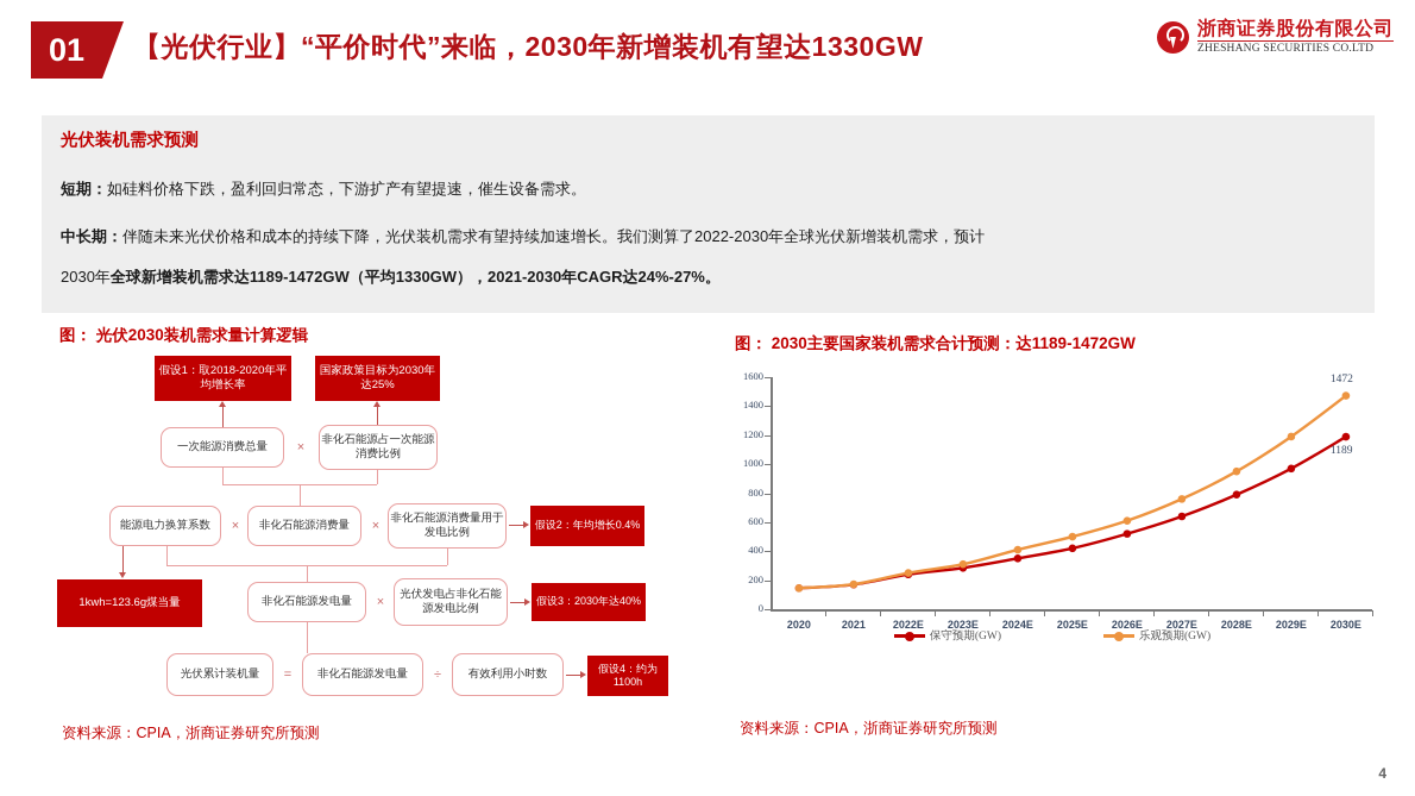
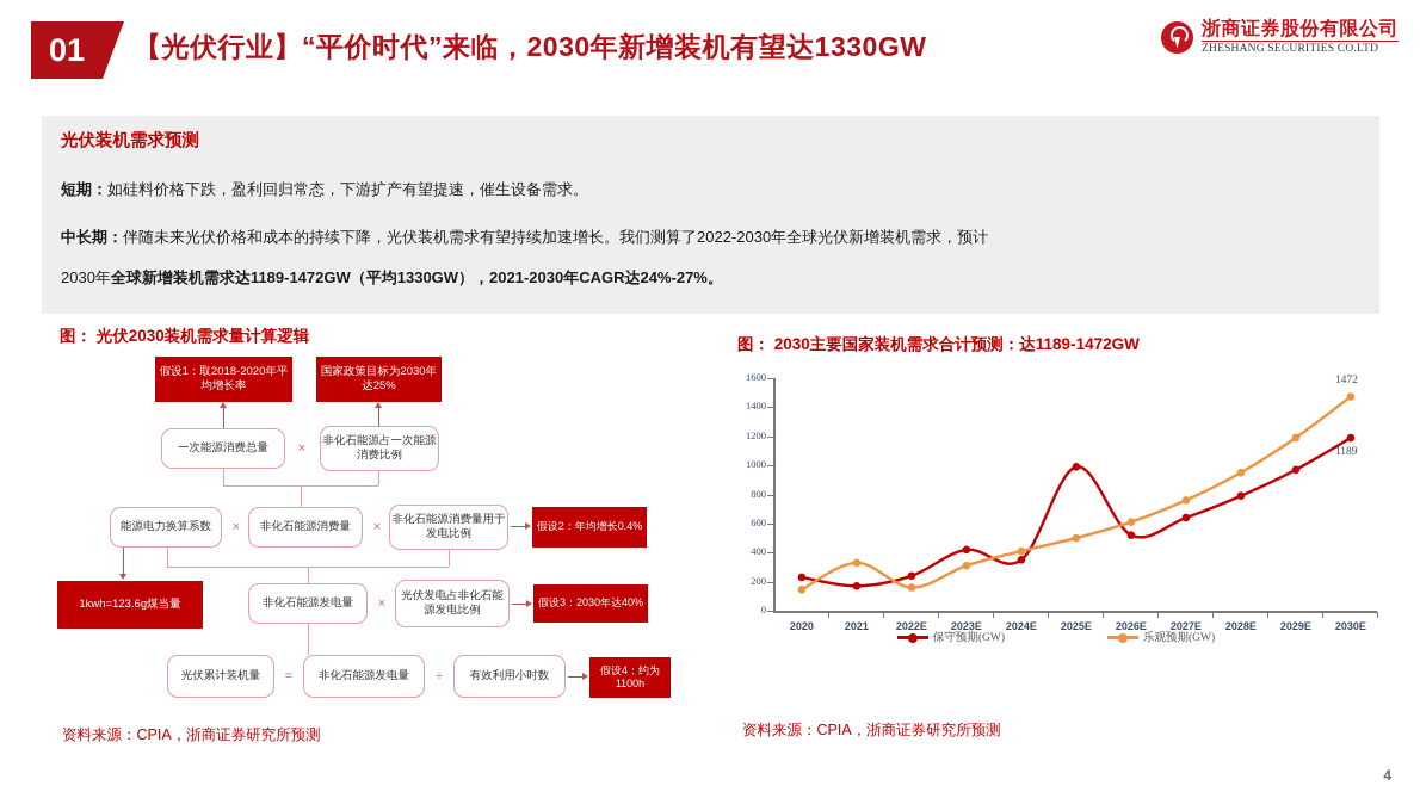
保守预期(GW)/2020: 140 -> 230
乐观预期(GW)/2021: 170 -> 330
乐观预期(GW)/2022E: 250 -> 160
保守预期(GW)/2023E: 280 -> 420
保守预期(GW)/2025E: 420 -> 990
